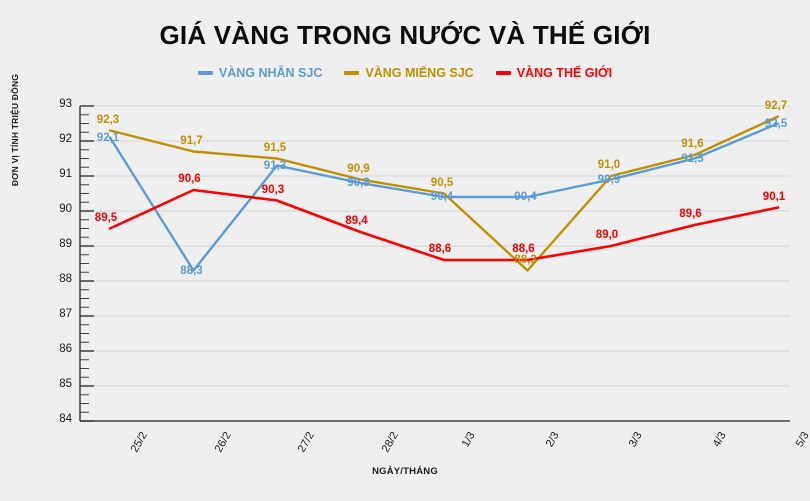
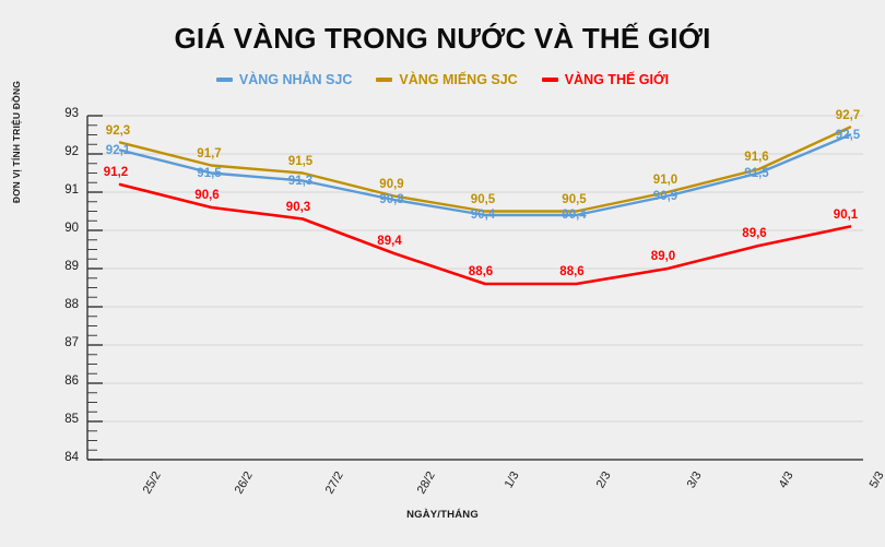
VÀNG THẾ GIỚI/25/2: 89,5 -> 91,2
VÀNG NHẪN SJC/26/2: 88,3 -> 91,5
VÀNG MIẾNG SJC/2/3: 88,3 -> 90,5
